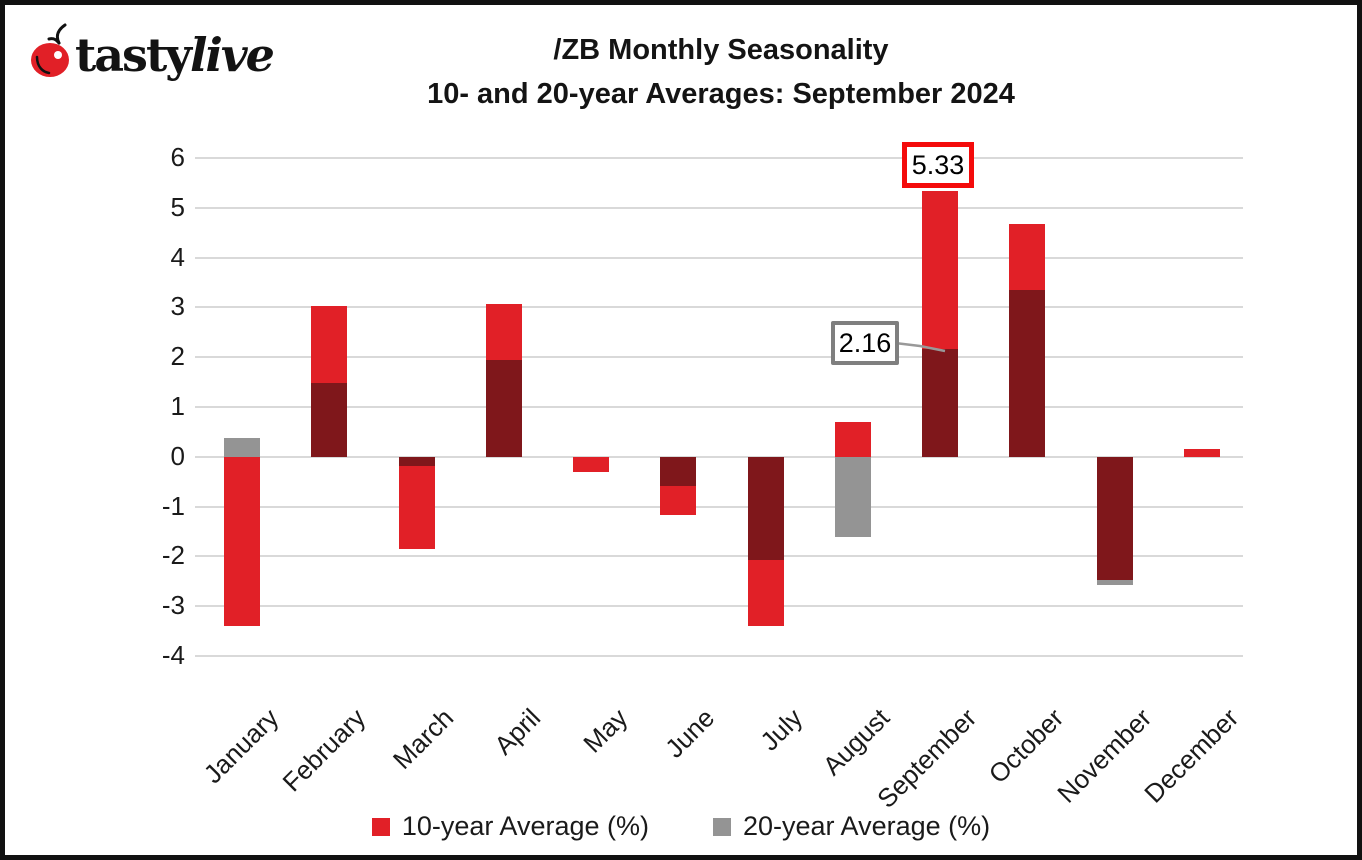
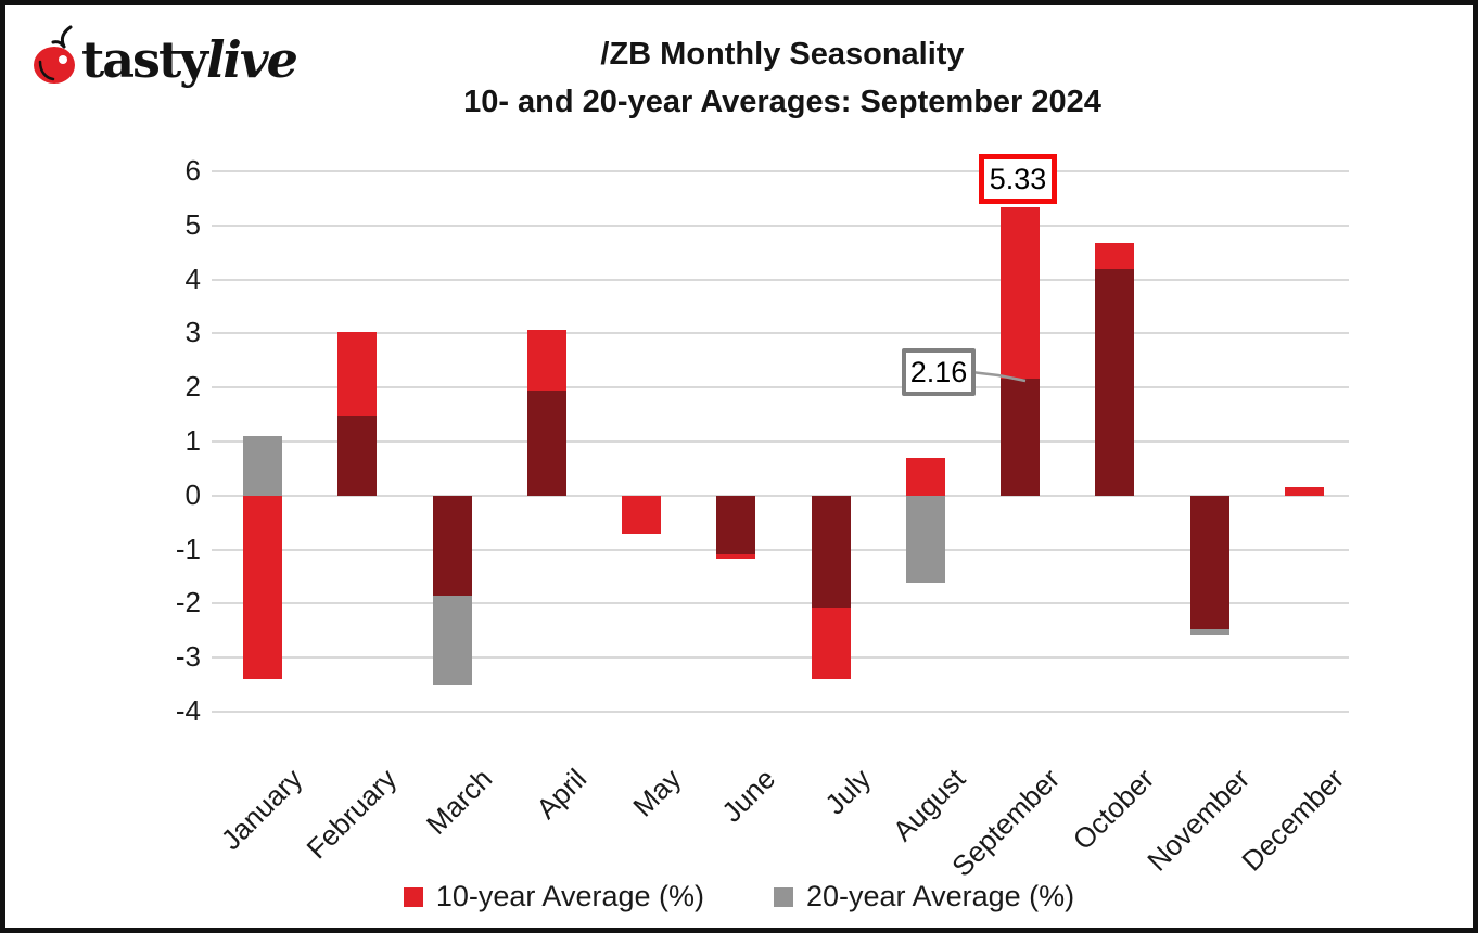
20-year Average (%)/January: 0.4 -> 1.1
20-year Average (%)/March: -0.2 -> -3.5
10-year Average (%)/May: -0.3 -> -0.7
20-year Average (%)/June: -0.6 -> -1.1
20-year Average (%)/October: 3.4 -> 4.2
